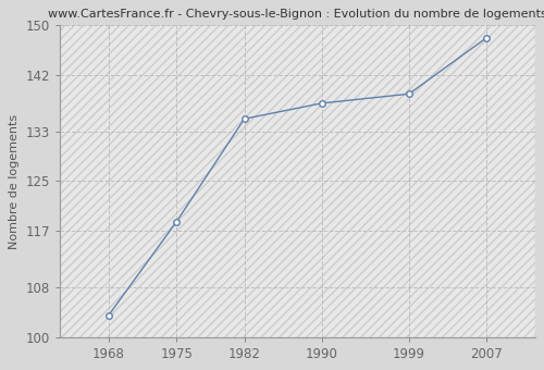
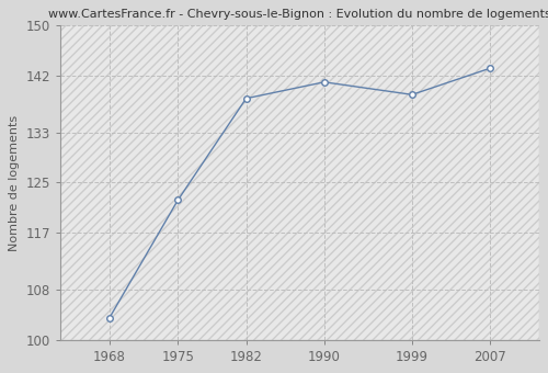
1975: 118.5 -> 122.2
1982: 135.0 -> 138.4
1990: 137.5 -> 141.0
2007: 148.0 -> 143.2
